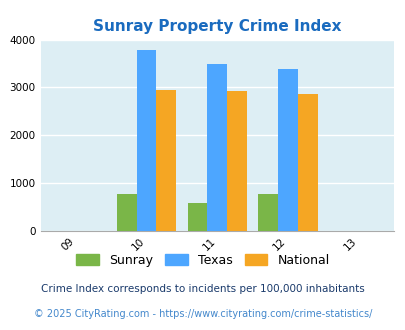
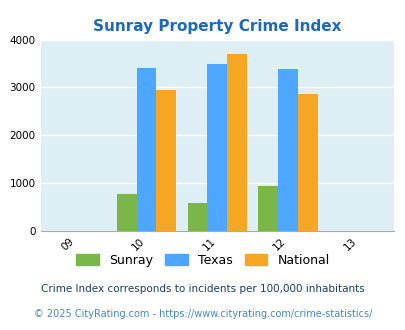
Texas/10: 3780 -> 3400
National/11: 2930 -> 3700
Sunray/12: 780 -> 950
